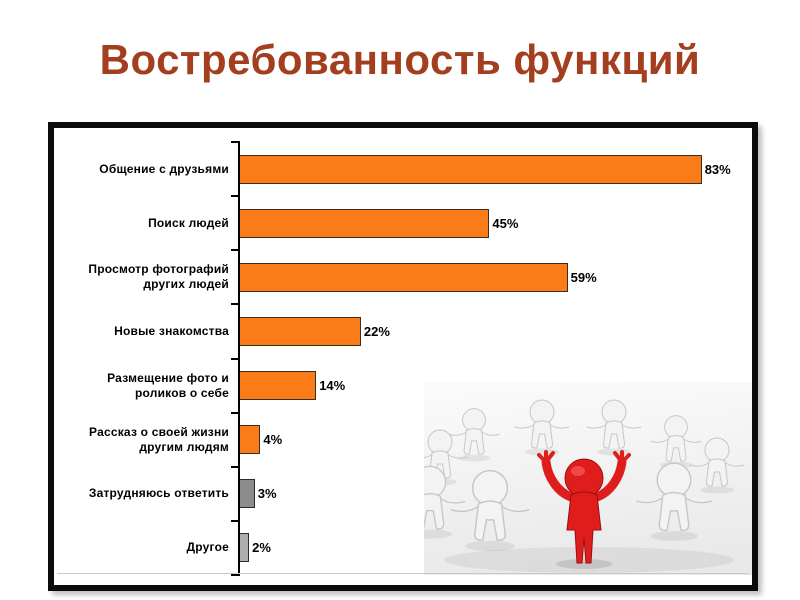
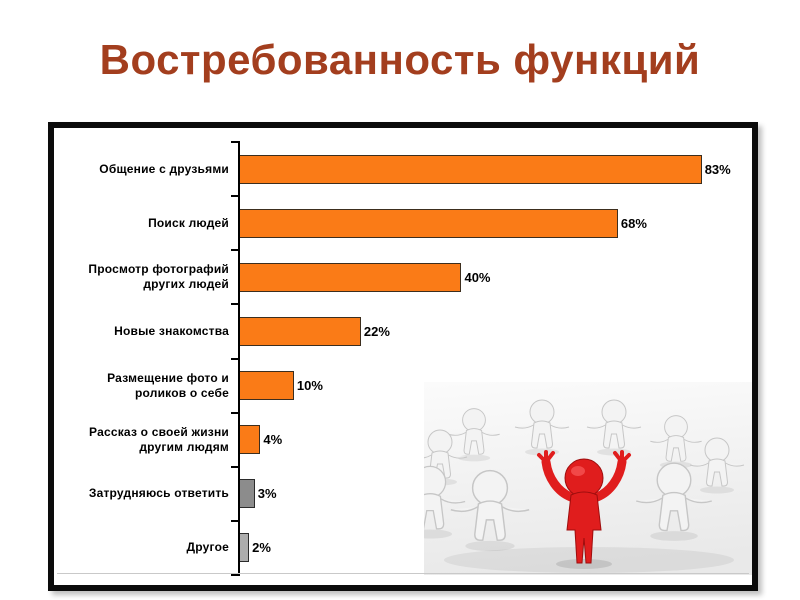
Поиск людей: 45% -> 68%
Просмотр фотографий других людей: 59% -> 40%
Размещение фото и роликов о себе: 14% -> 10%
